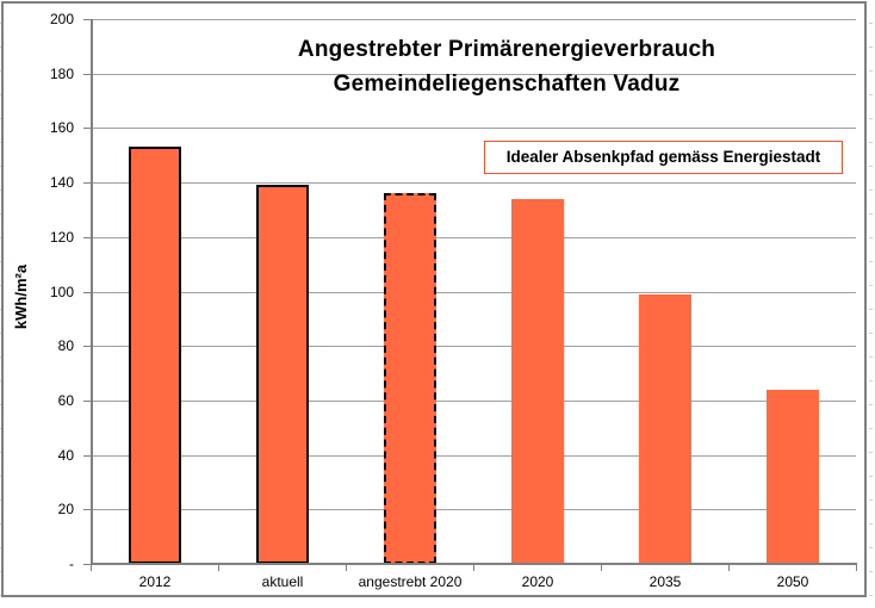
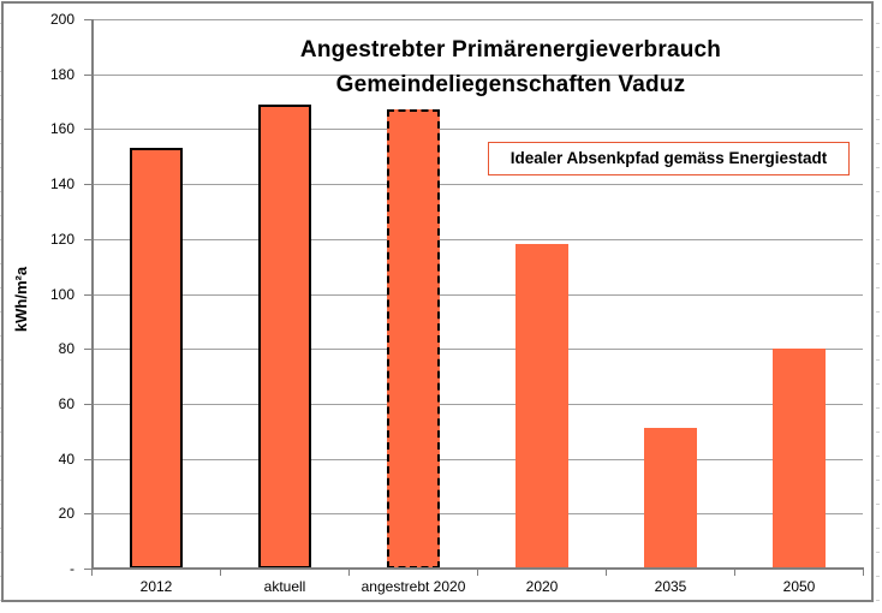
aktuell: 139 -> 169
angestrebt 2020: 136 -> 167
2020: 134 -> 118
2035: 99 -> 51
2050: 64 -> 80
